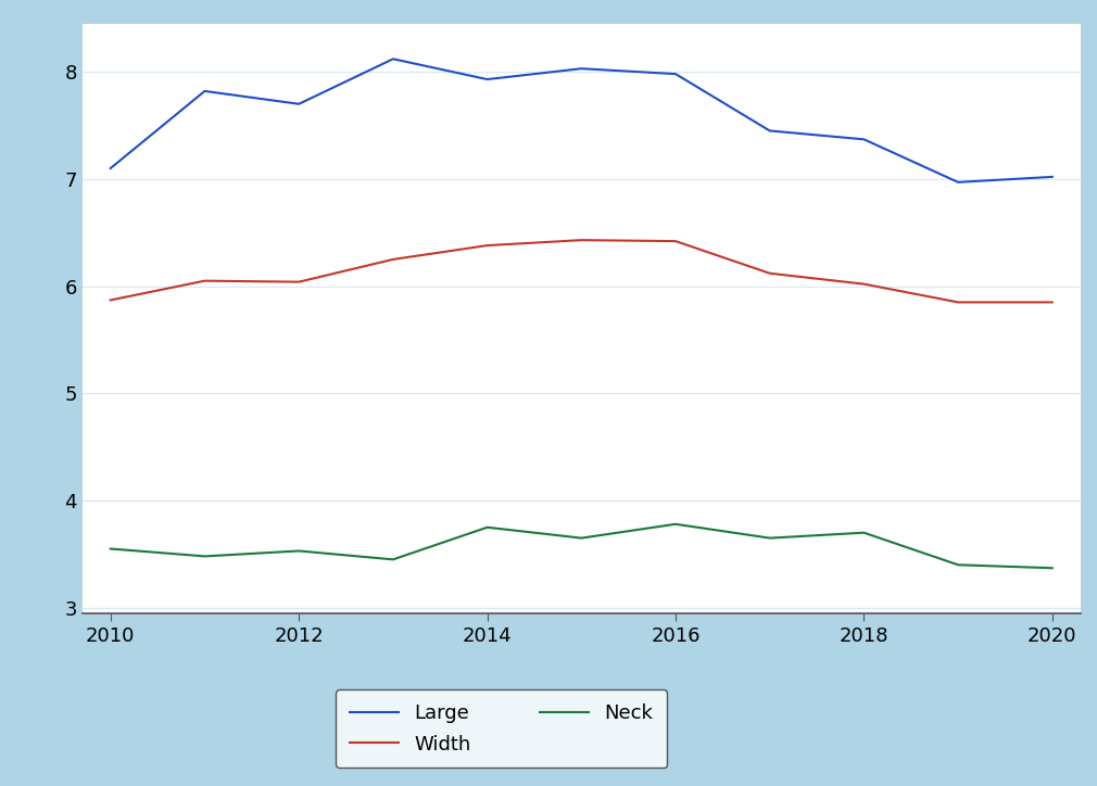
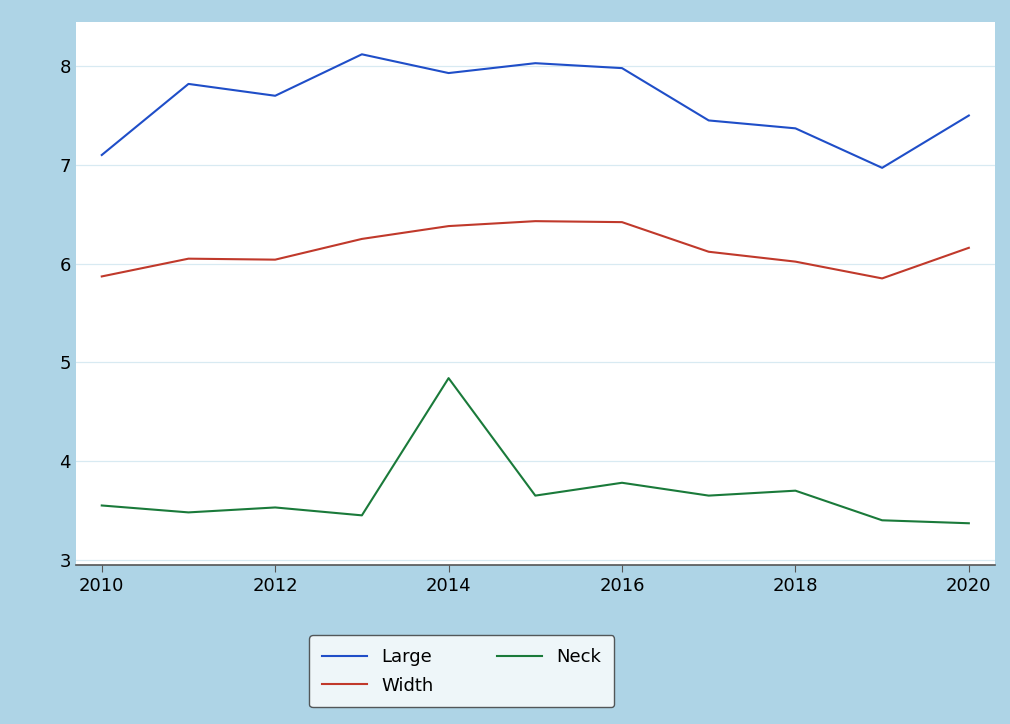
Neck/2014: 3.75 -> 4.84
Large/2020: 7.02 -> 7.50
Width/2020: 5.85 -> 6.16
